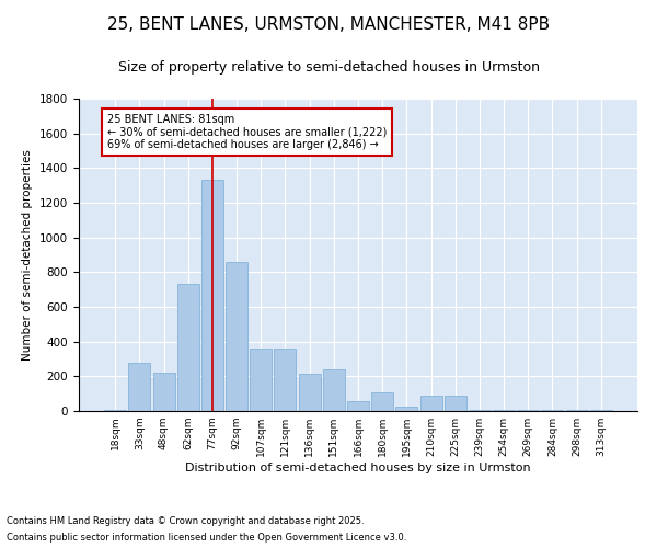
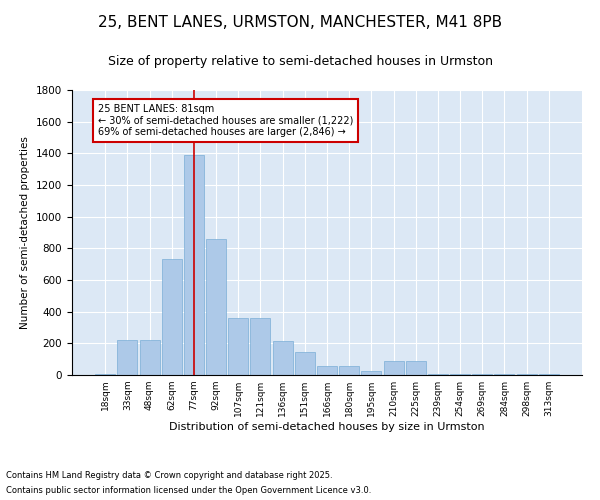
33sqm: 280 -> 220
77sqm: 1330 -> 1390
151sqm: 240 -> 140
180sqm: 110 -> 60
